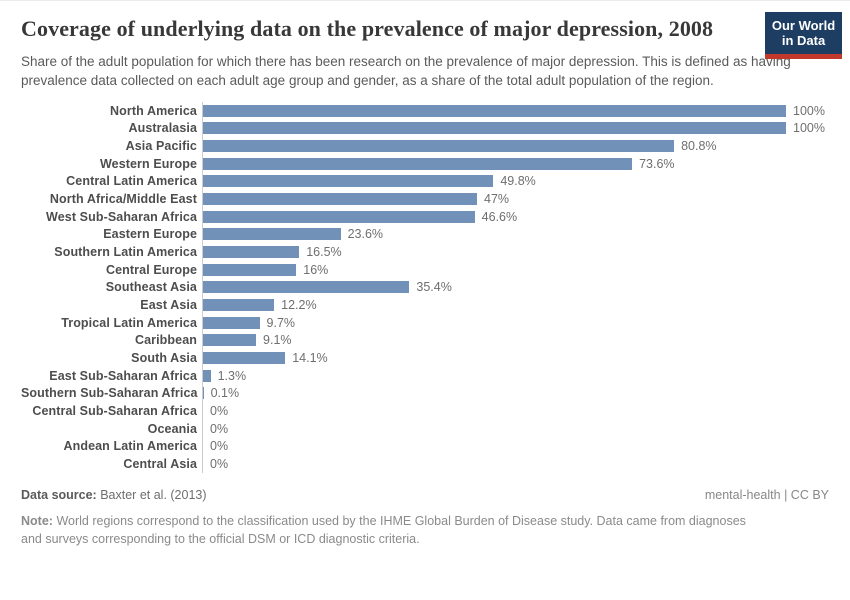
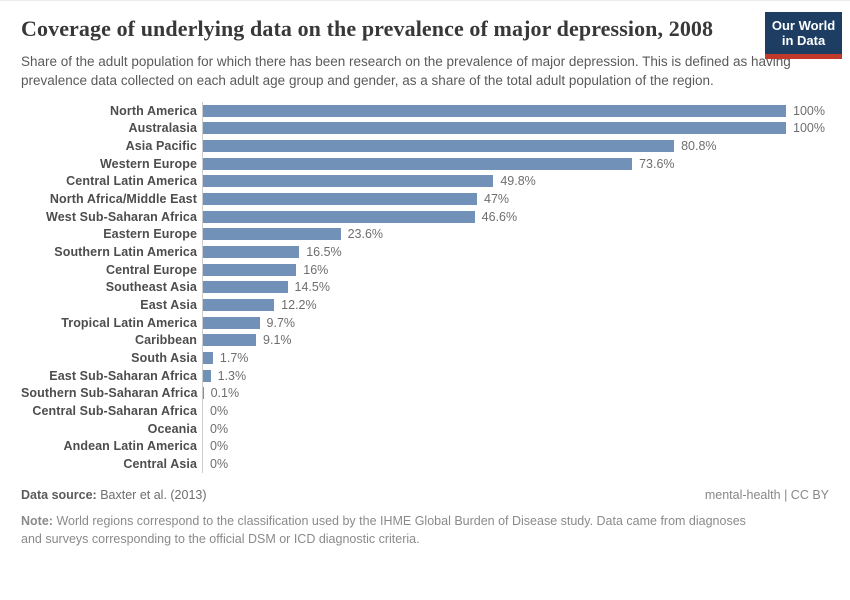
Southeast Asia: 35.4% -> 14.5%
South Asia: 14.1% -> 1.7%
